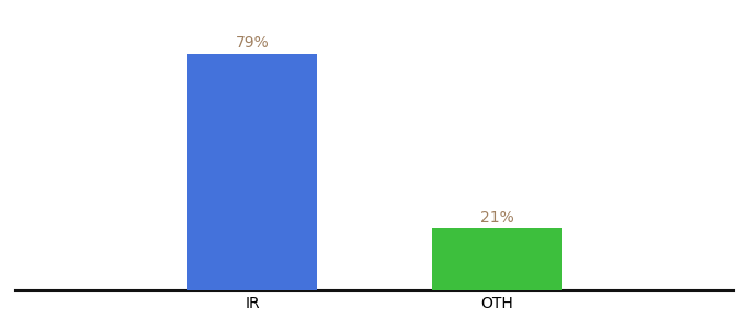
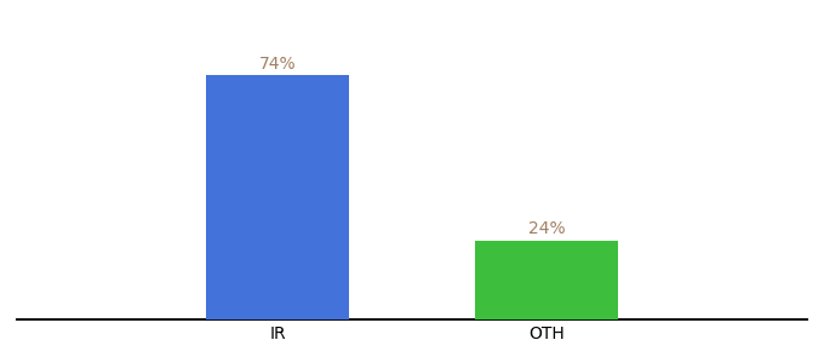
IR: 79% -> 74%
OTH: 21% -> 24%
